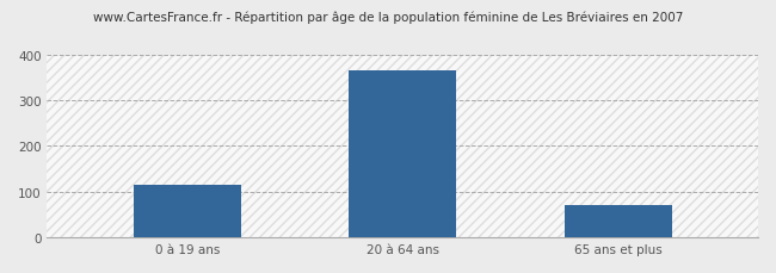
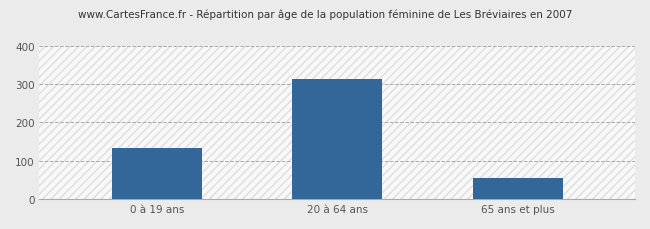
0 à 19 ans: 115 -> 133
20 à 64 ans: 365 -> 313
65 ans et plus: 70 -> 54
